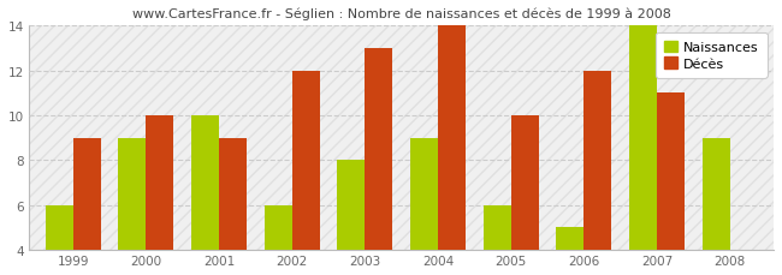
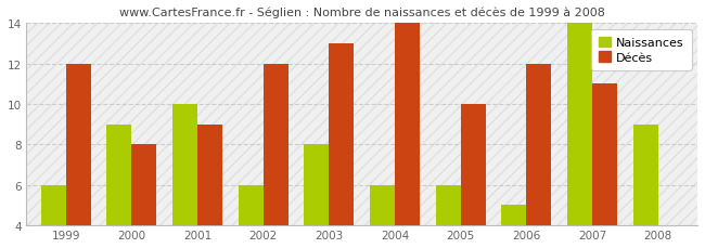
Décès/1999: 9 -> 12
Décès/2000: 10 -> 8
Naissances/2004: 9 -> 6
